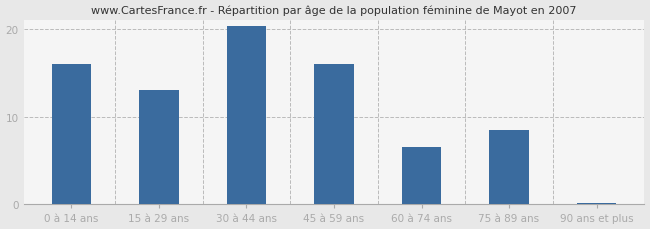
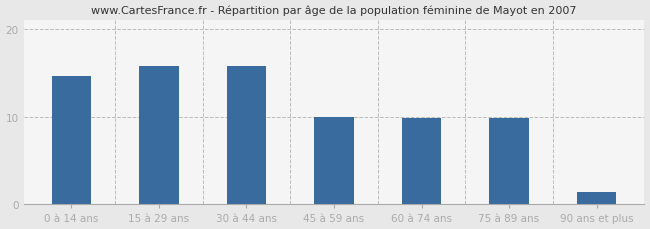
0 à 14 ans: 16.0 -> 14.6
15 à 29 ans: 13.0 -> 15.8
30 à 44 ans: 20.3 -> 15.8
45 à 59 ans: 16.0 -> 10.0
60 à 74 ans: 6.5 -> 9.8
75 à 89 ans: 8.5 -> 9.8
90 ans et plus: 0.2 -> 1.4
